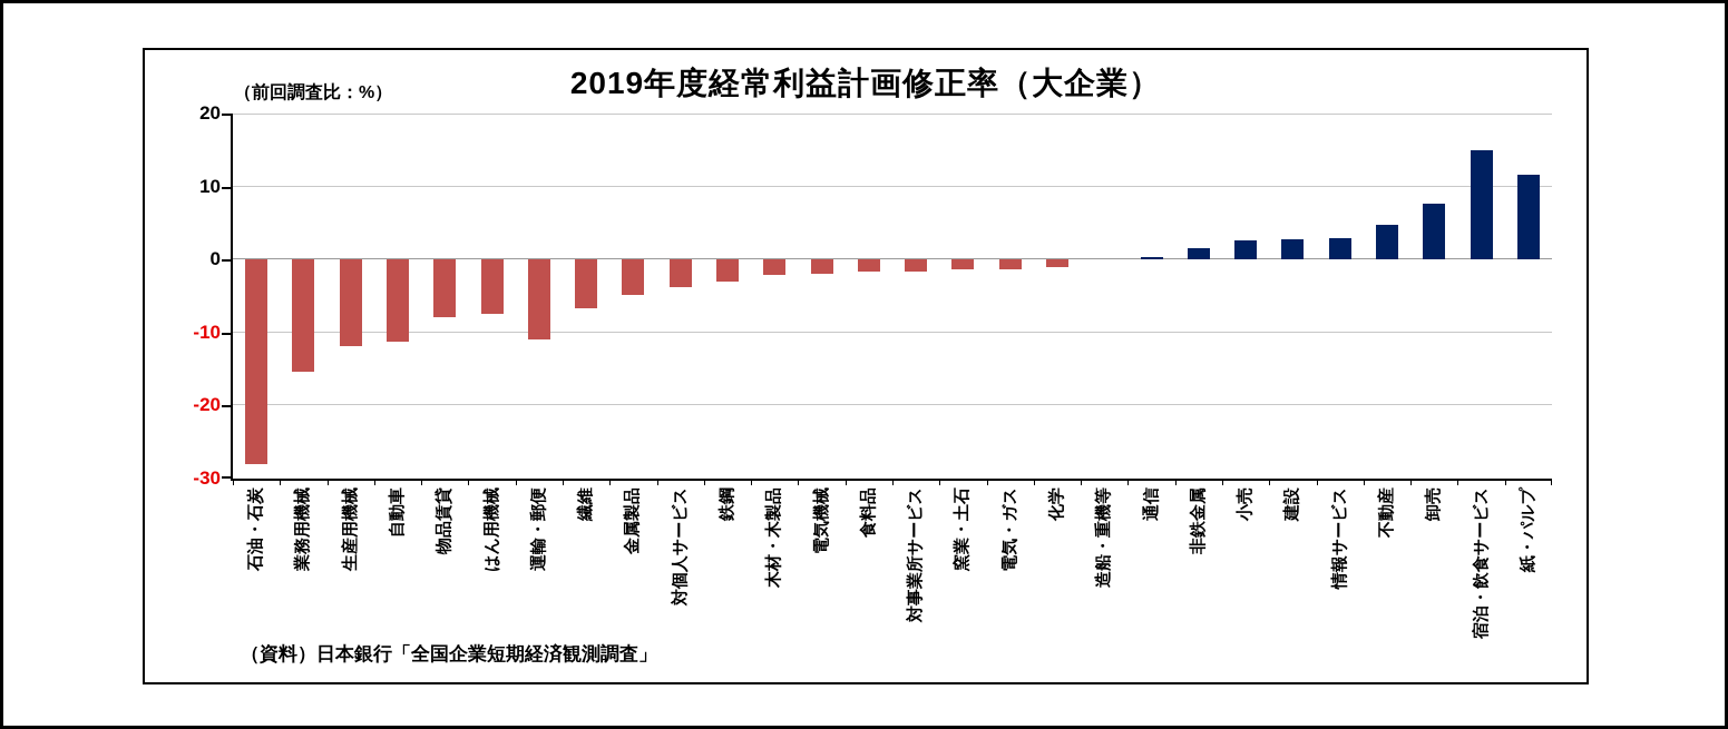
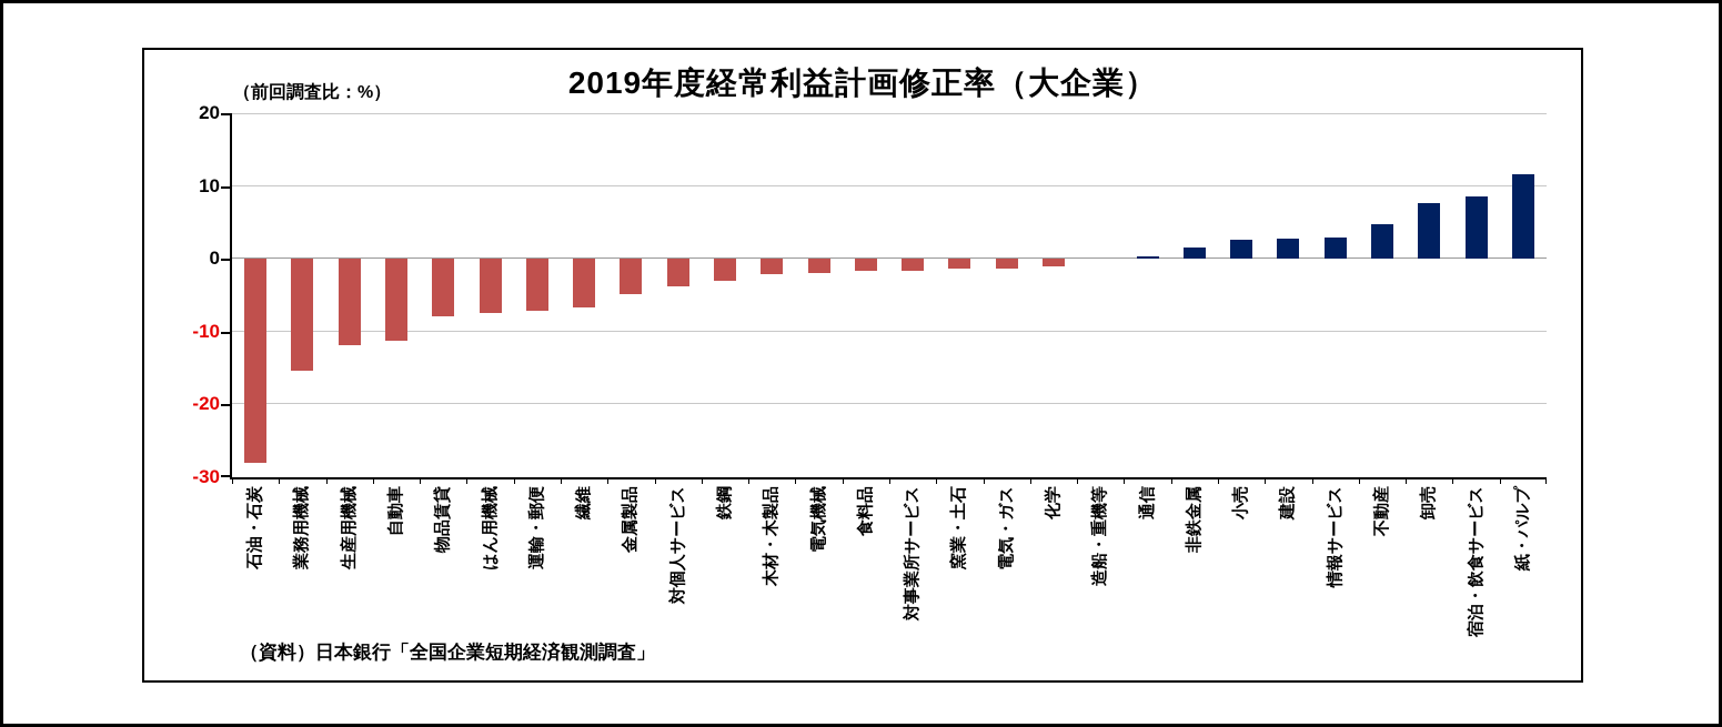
運輸・郵便: -11 -> -7
宿泊・飲食サービス: 15 -> 9
